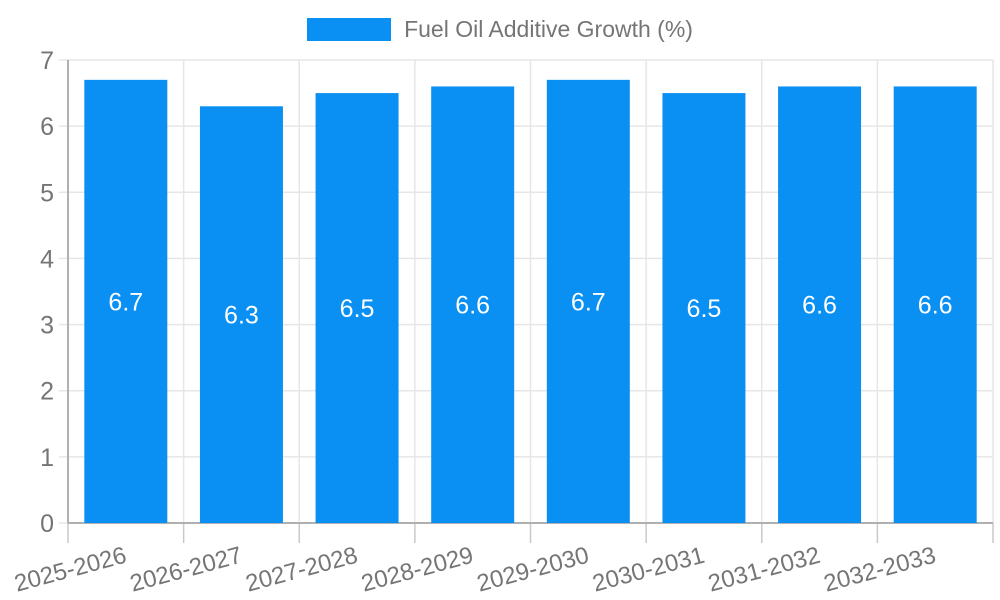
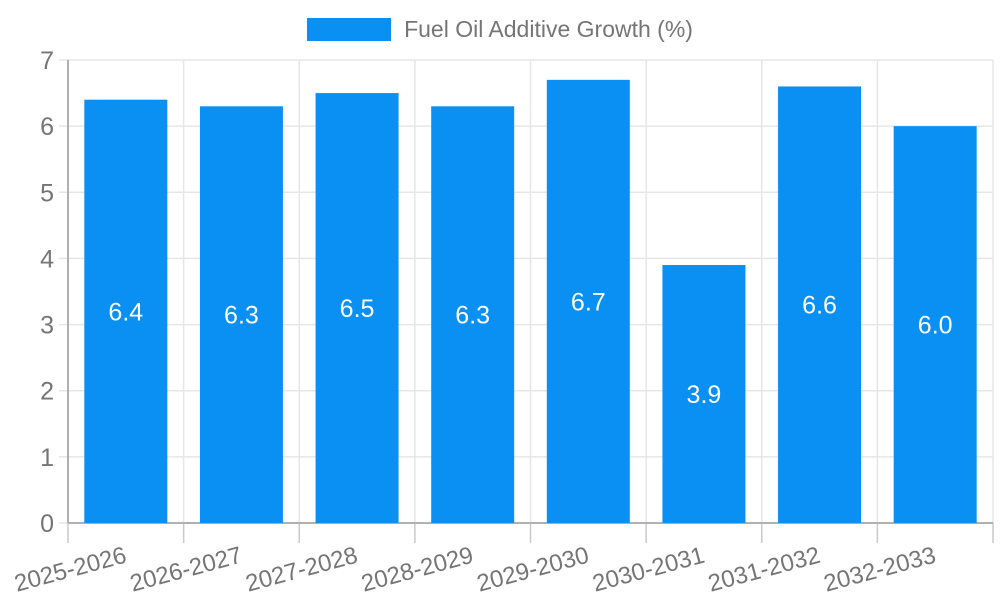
2025-2026: 6.7 -> 6.4
2028-2029: 6.6 -> 6.3
2030-2031: 6.5 -> 3.9
2032-2033: 6.6 -> 6.0
